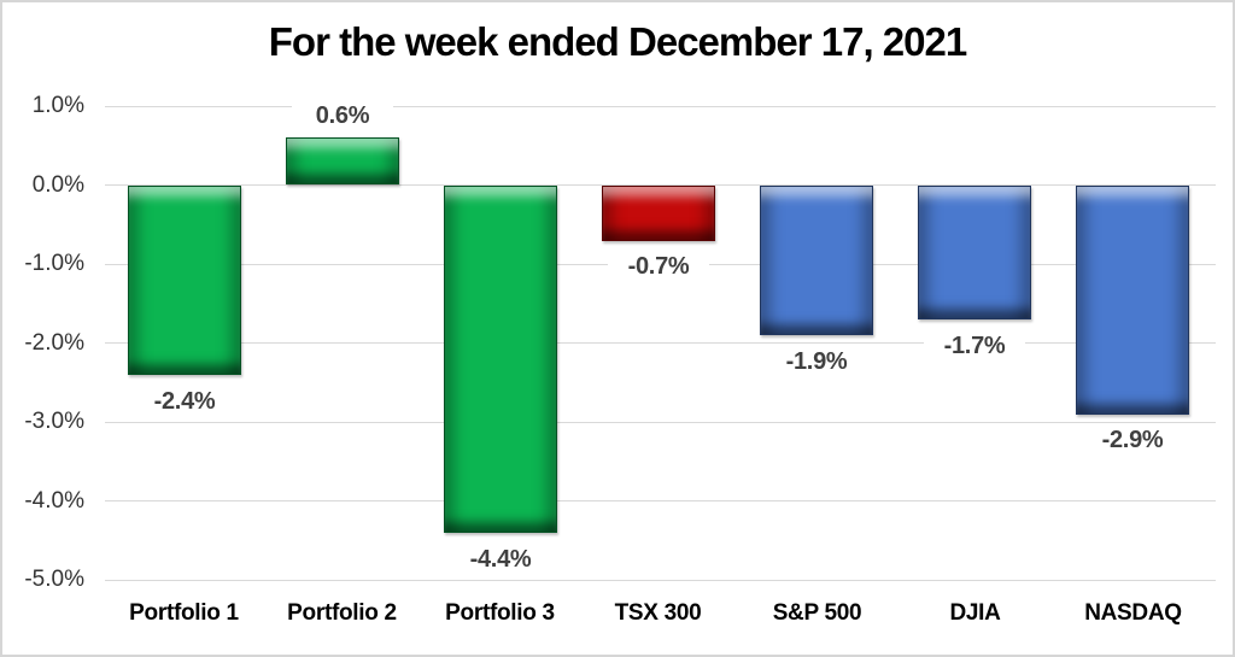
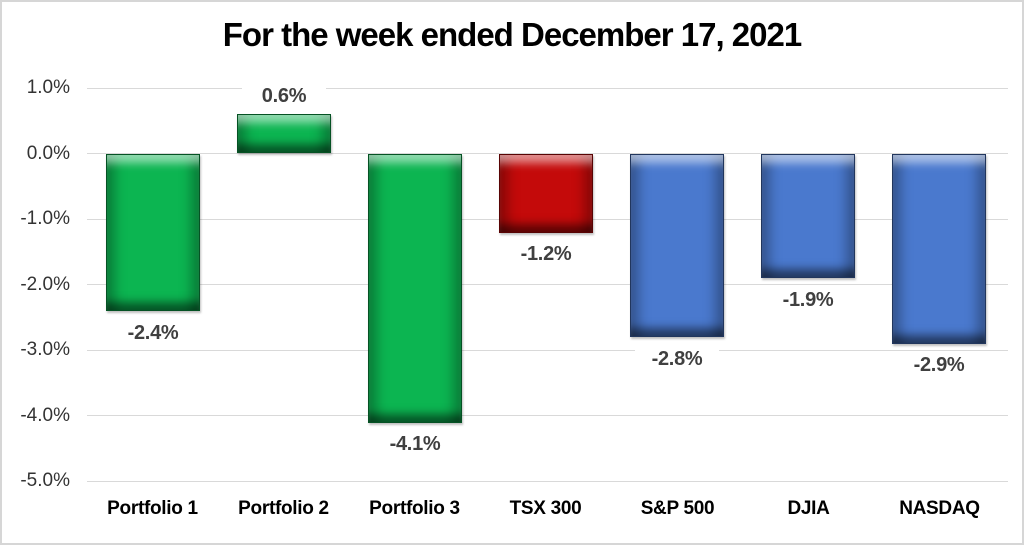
Portfolio 3: -4.4% -> -4.1%
TSX 300: -0.7% -> -1.2%
S&P 500: -1.9% -> -2.8%
DJIA: -1.7% -> -1.9%
